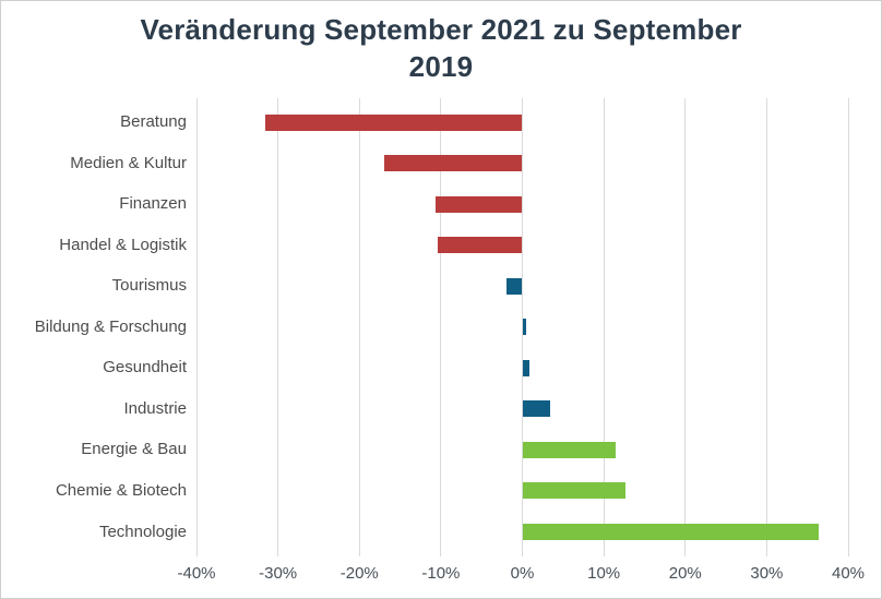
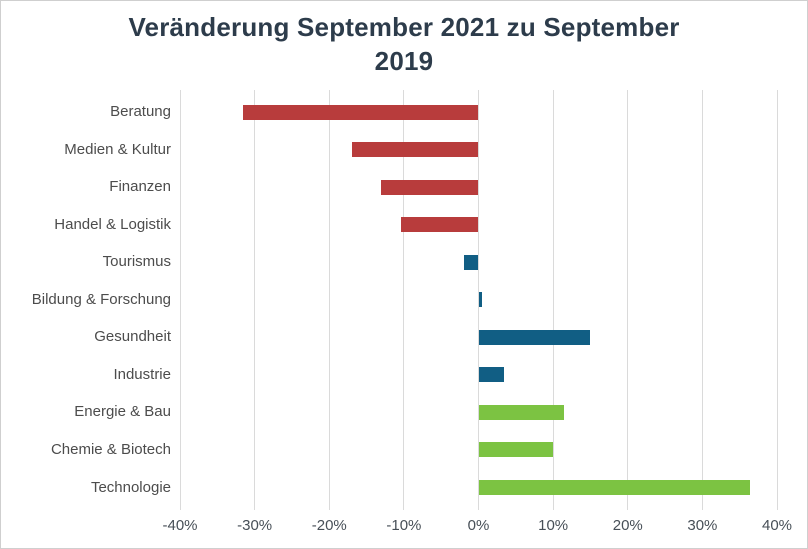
Finanzen: -11% -> -13%
Gesundheit: 1% -> 15%
Chemie & Biotech: 13% -> 10%
